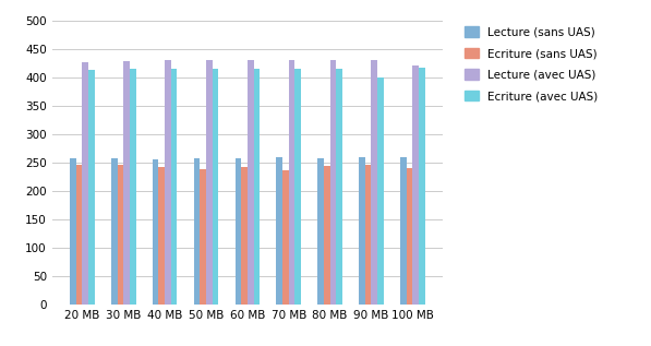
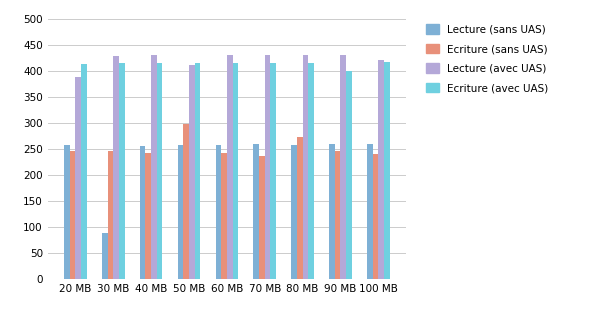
Lecture (avec UAS)/20 MB: 427 -> 388
Lecture (sans UAS)/30 MB: 257 -> 88
Ecriture (sans UAS)/50 MB: 239 -> 298
Lecture (avec UAS)/50 MB: 431 -> 412
Ecriture (sans UAS)/80 MB: 245 -> 274
